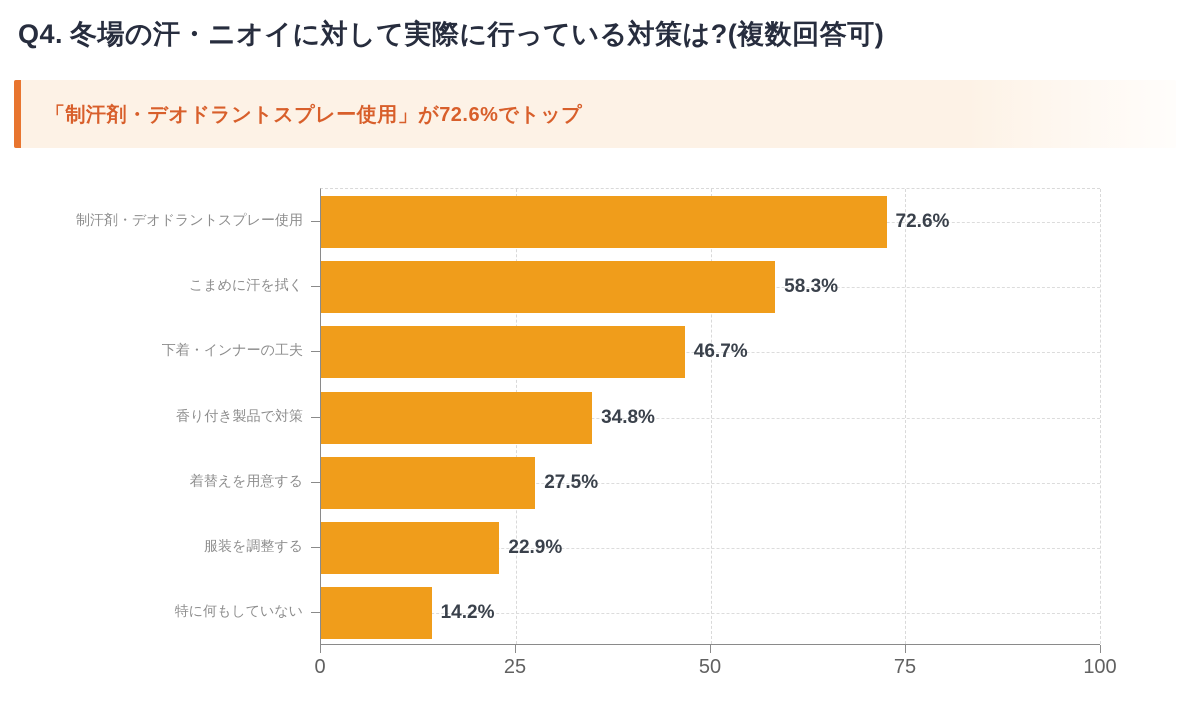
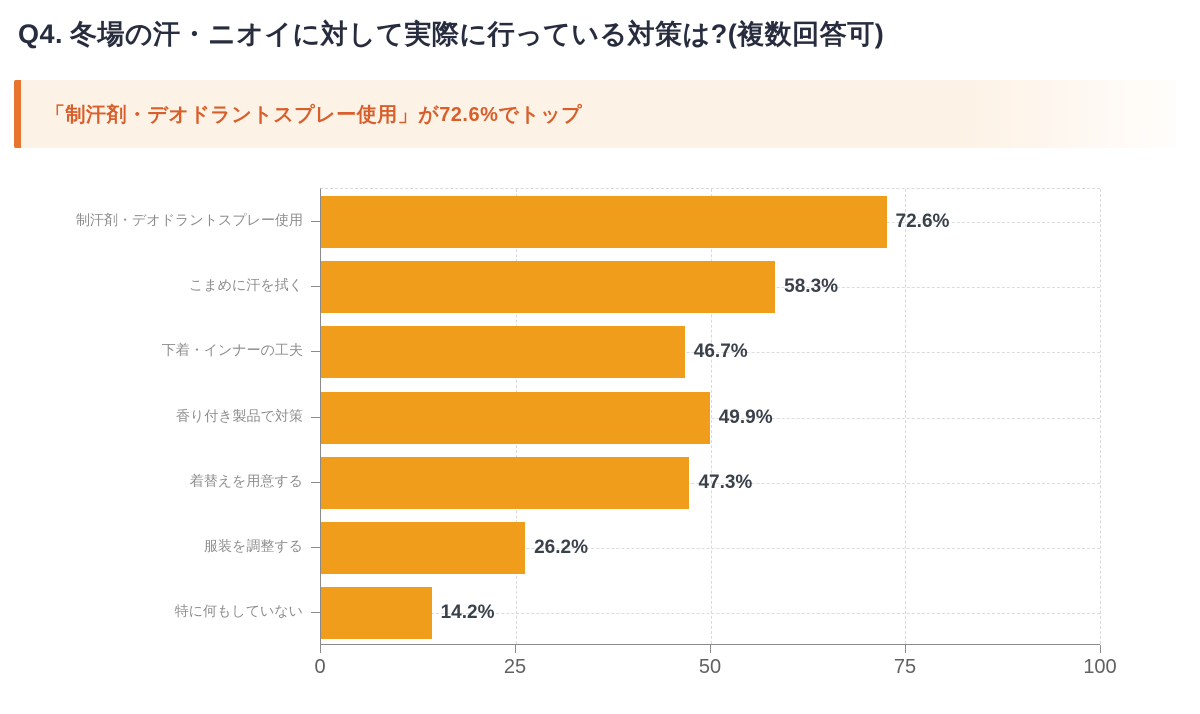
香り付き製品で対策: 34.8% -> 49.9%
着替えを用意する: 27.5% -> 47.3%
服装を調整する: 22.9% -> 26.2%
